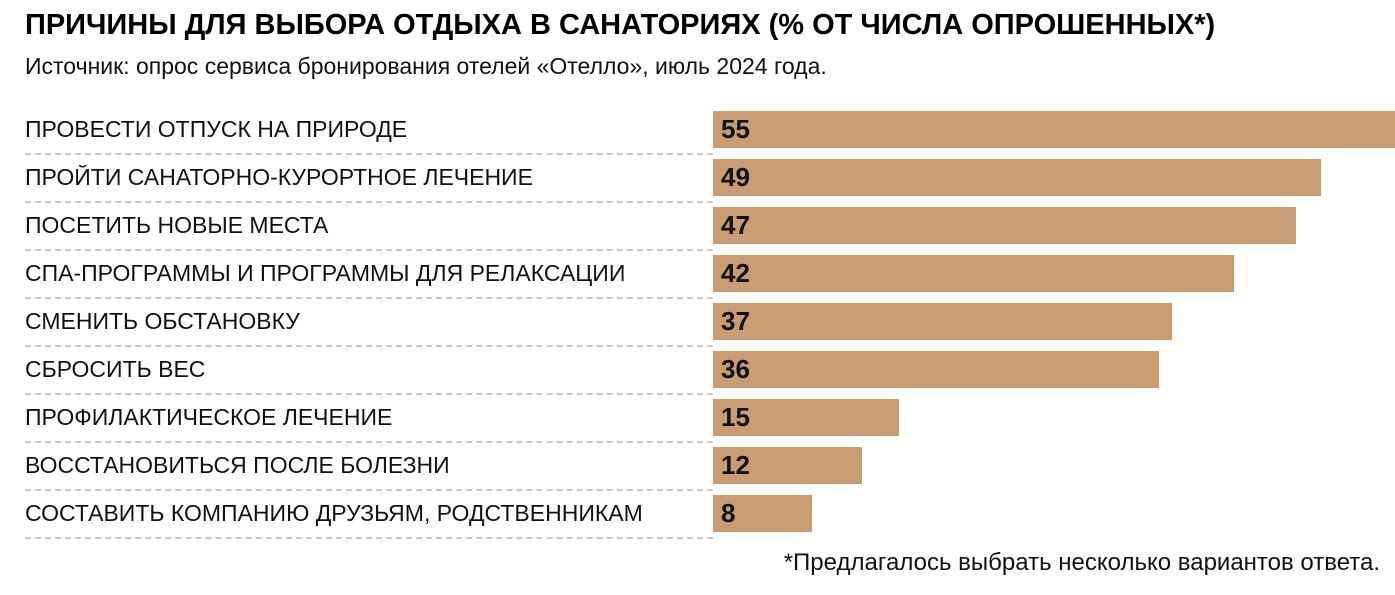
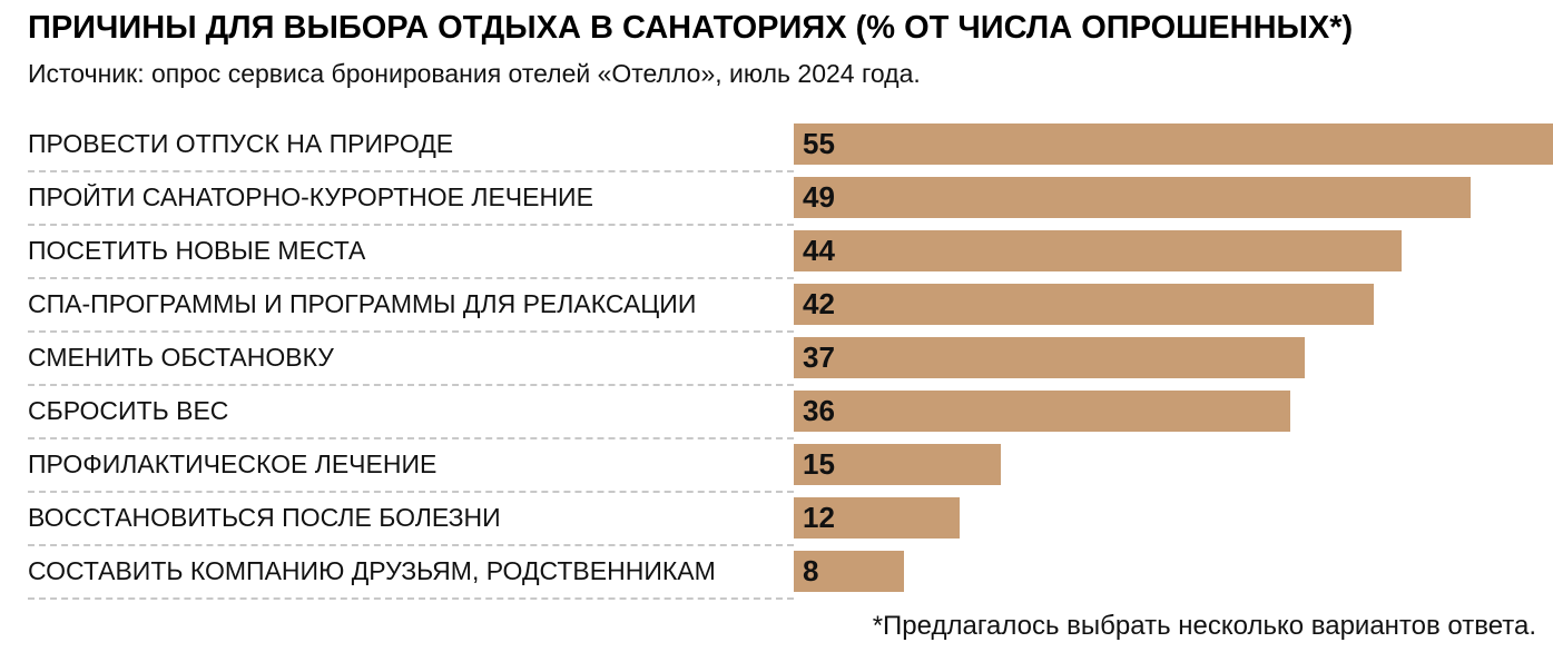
ПОСЕТИТЬ НОВЫЕ МЕСТА: 47 -> 44
